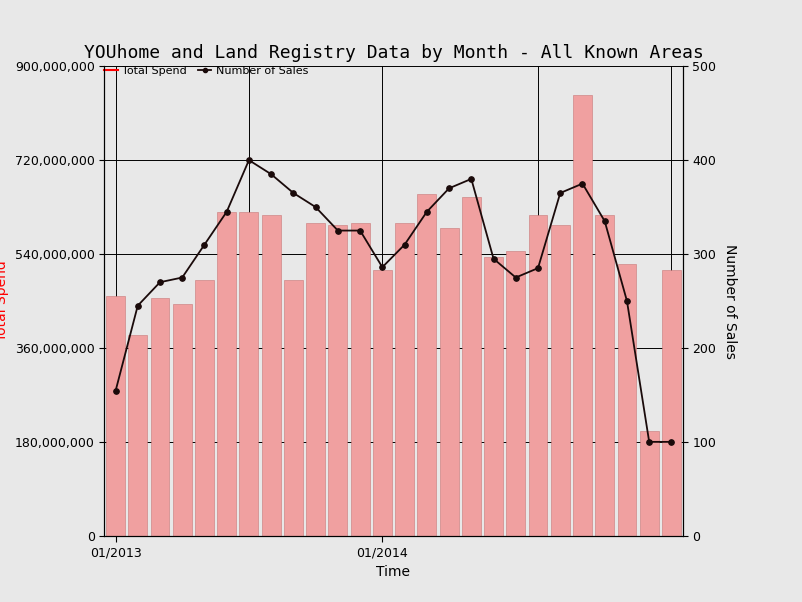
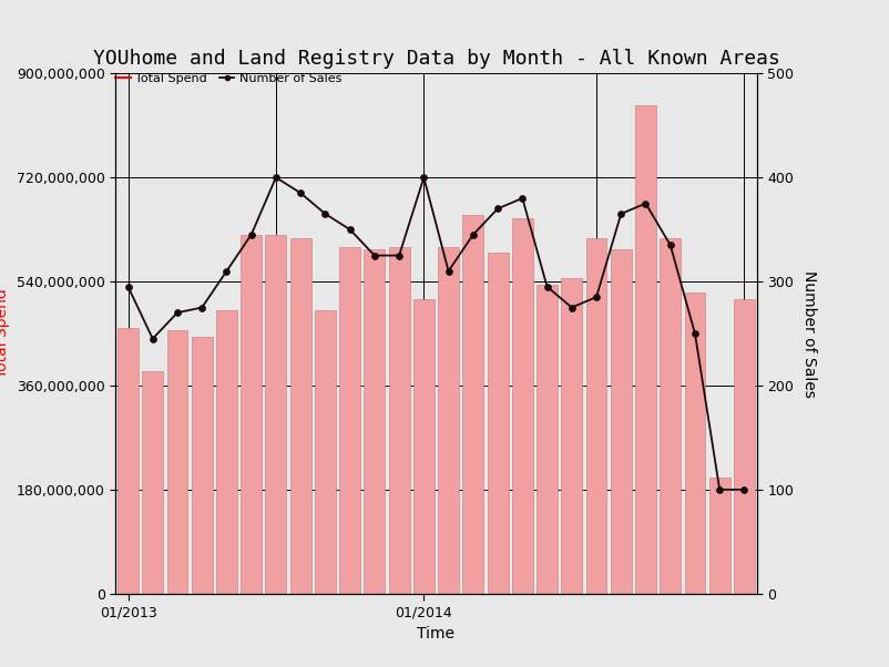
Number of Sales/01/2013: 154 -> 295
Number of Sales/01/2014: 286 -> 400
